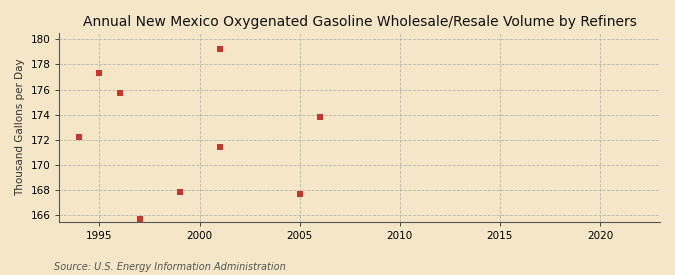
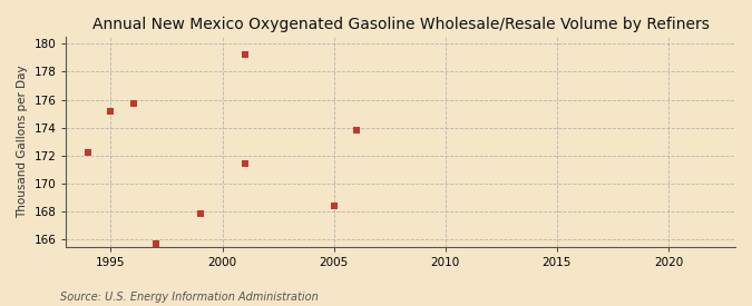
1995: 177.3 -> 175.2
2005: 167.7 -> 168.4
